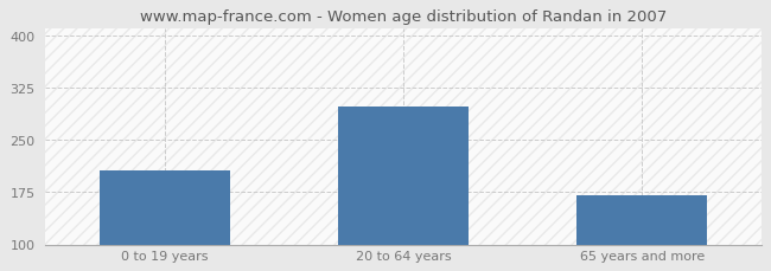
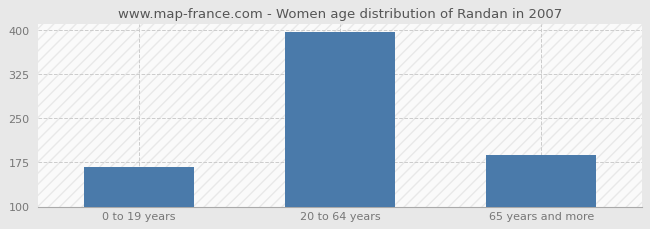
0 to 19 years: 206 -> 168
20 to 64 years: 298 -> 397
65 years and more: 170 -> 188
